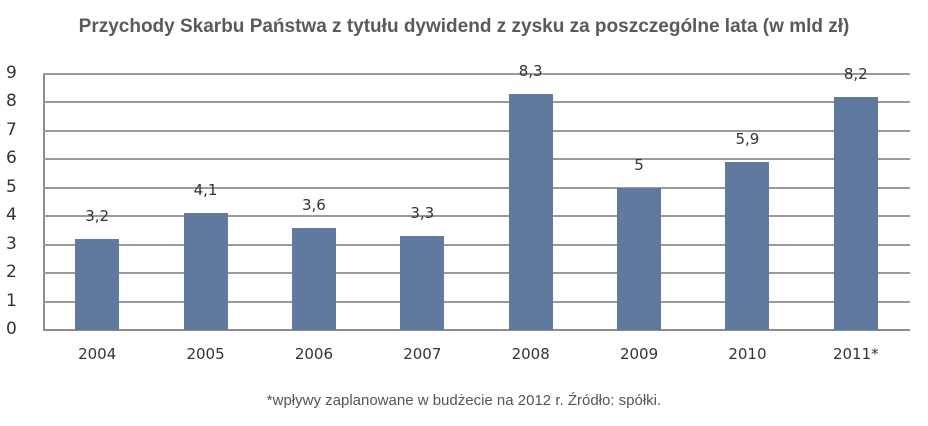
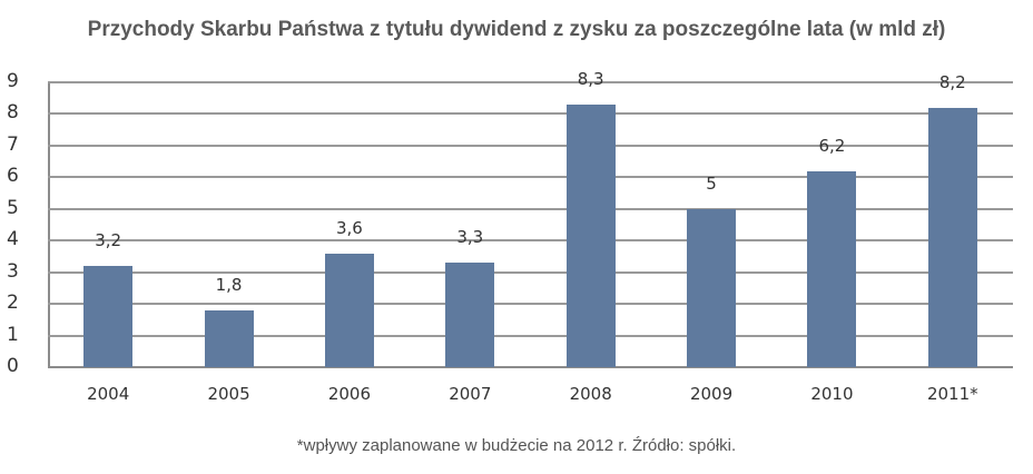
2005: 4,1 -> 1,8
2010: 5,9 -> 6,2
